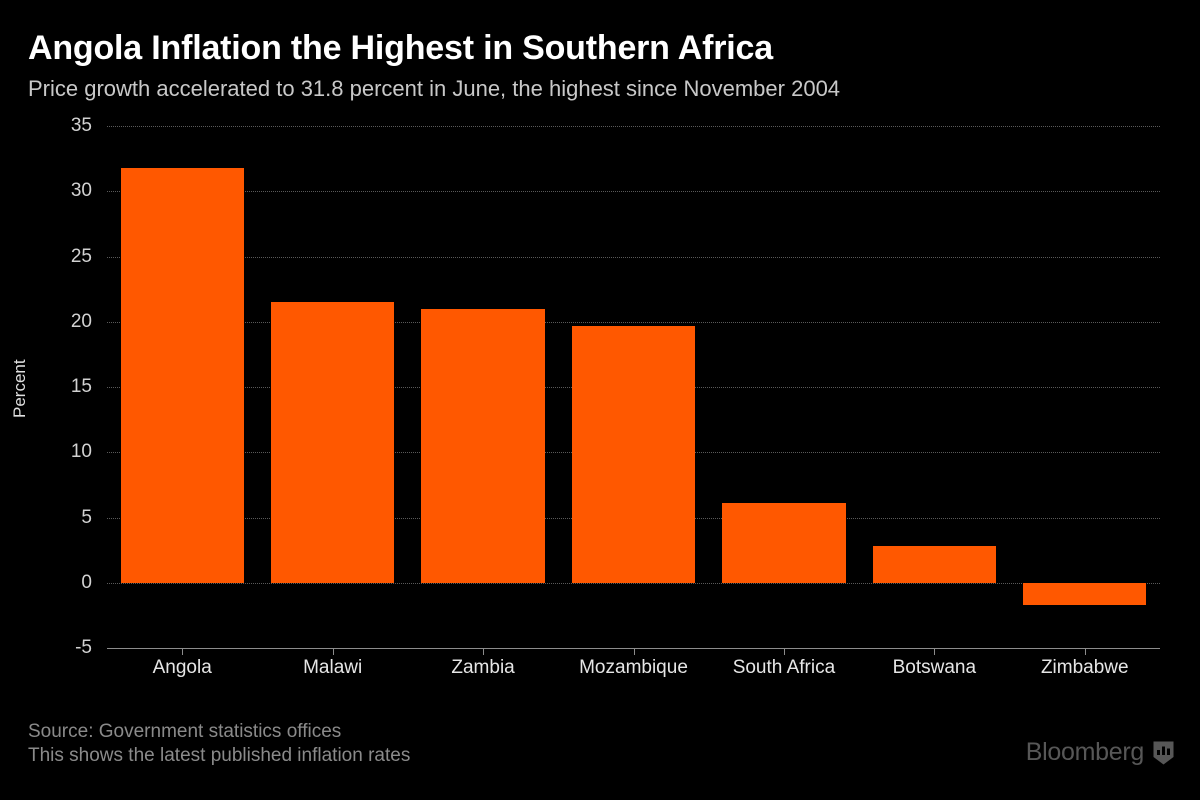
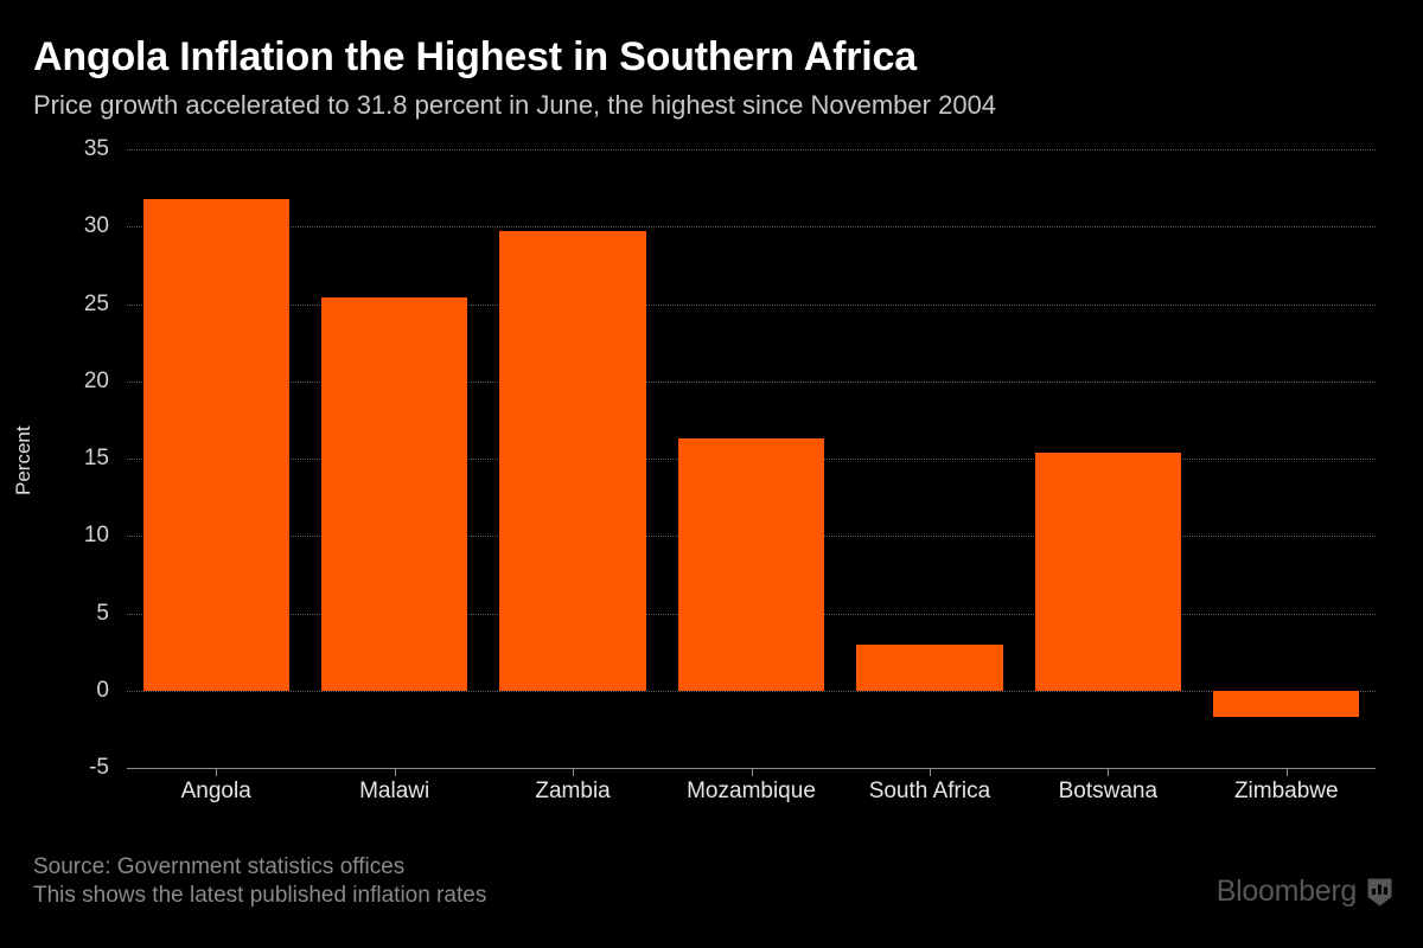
Malawi: 21.5 -> 25.4
Zambia: 21.0 -> 29.7
Mozambique: 19.7 -> 16.3
South Africa: 6.1 -> 3.0
Botswana: 2.8 -> 15.4
